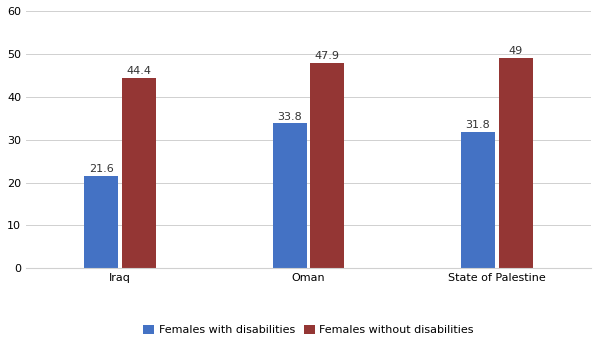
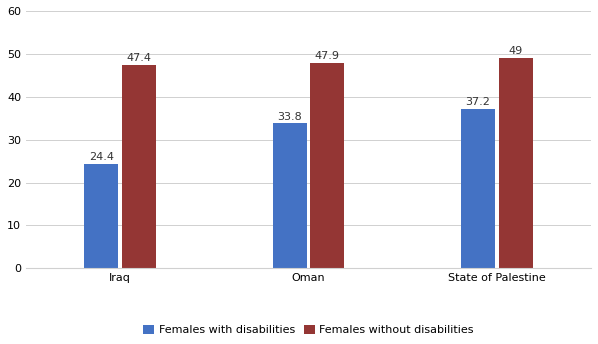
Females with disabilities/Iraq: 21.6 -> 24.4
Females without disabilities/Iraq: 44.4 -> 47.4
Females with disabilities/State of Palestine: 31.8 -> 37.2
